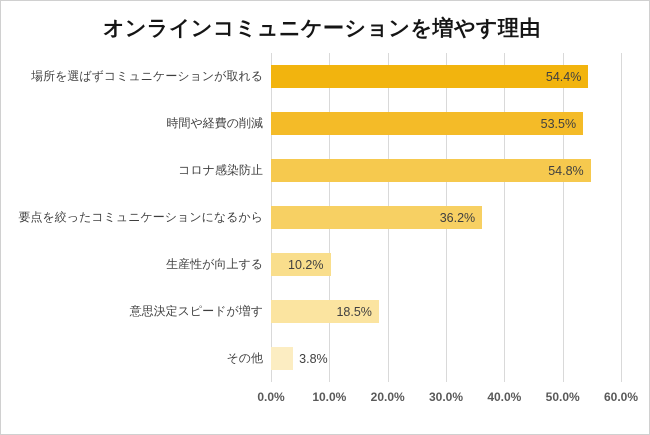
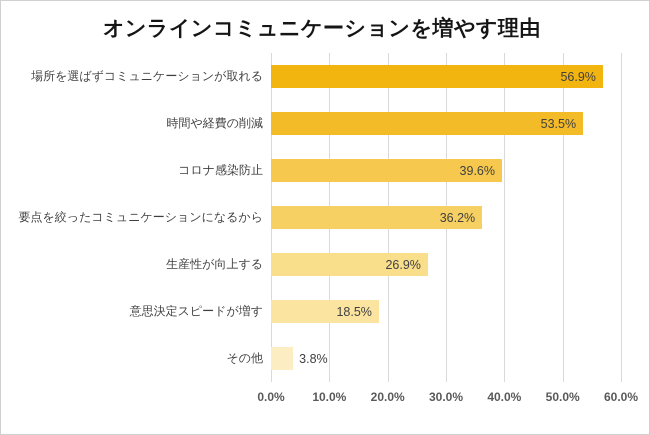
場所を選ばずコミュニケーションが取れる: 54.4% -> 56.9%
コロナ感染防止: 54.8% -> 39.6%
生産性が向上する: 10.2% -> 26.9%
